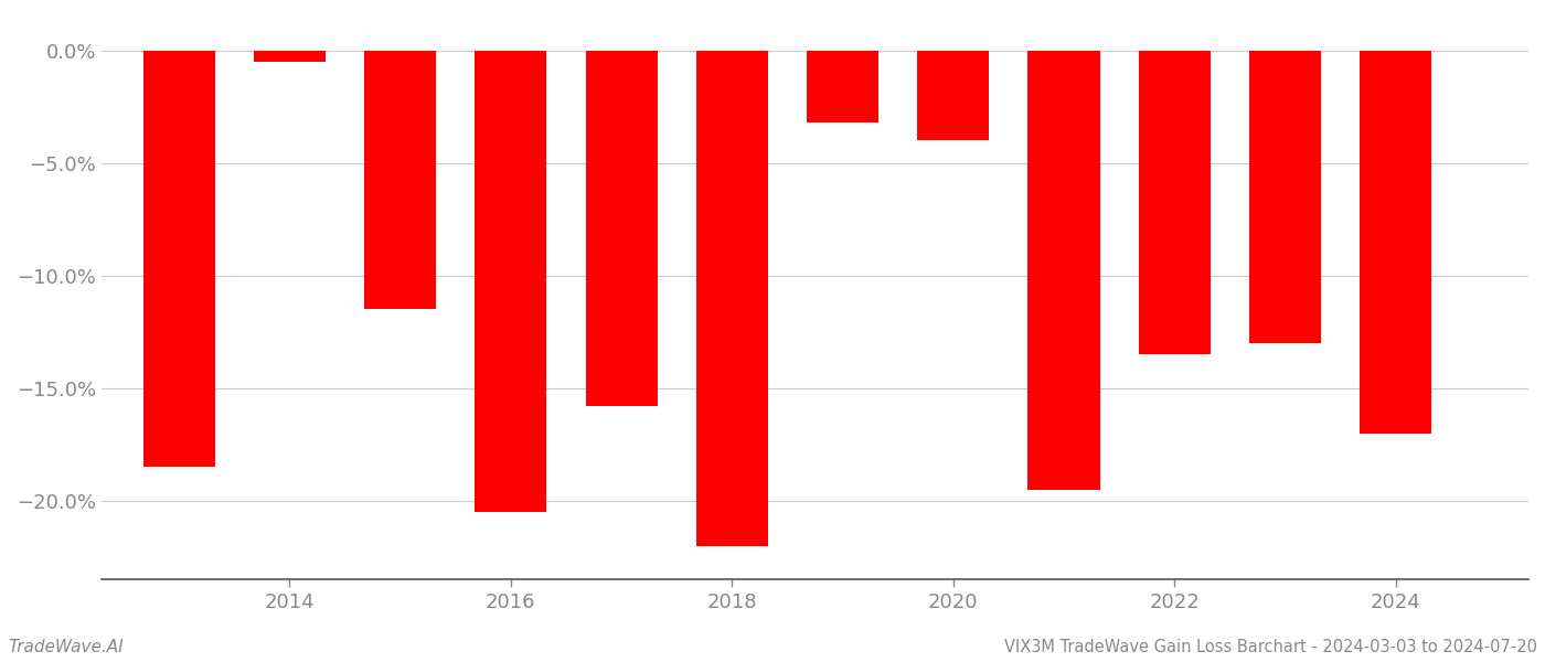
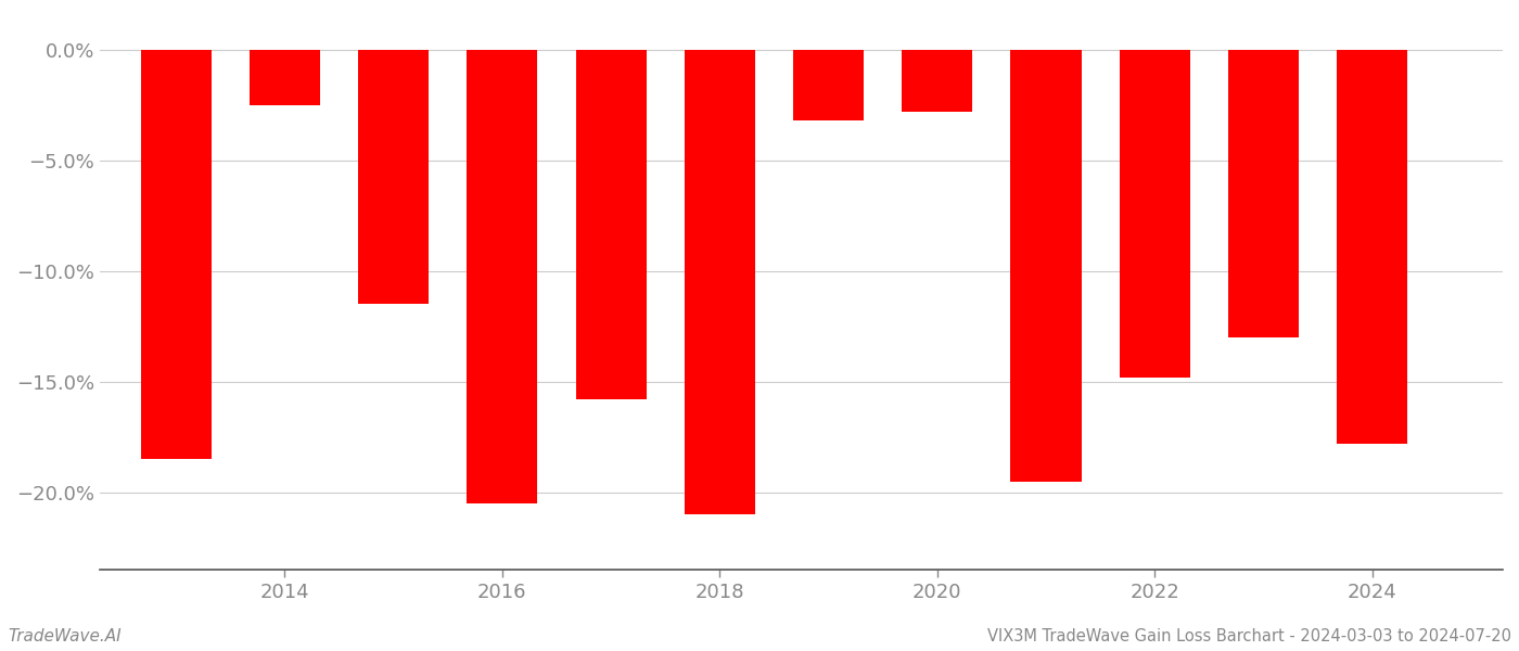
2014: -0.5% -> -2.5%
2018: -22.0% -> -21.0%
2020: -4.0% -> -2.8%
2022: -13.5% -> -14.8%
2024: -17.0% -> -17.8%
